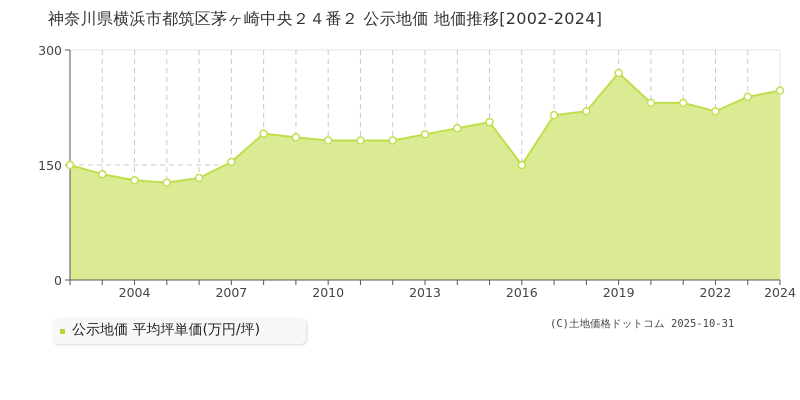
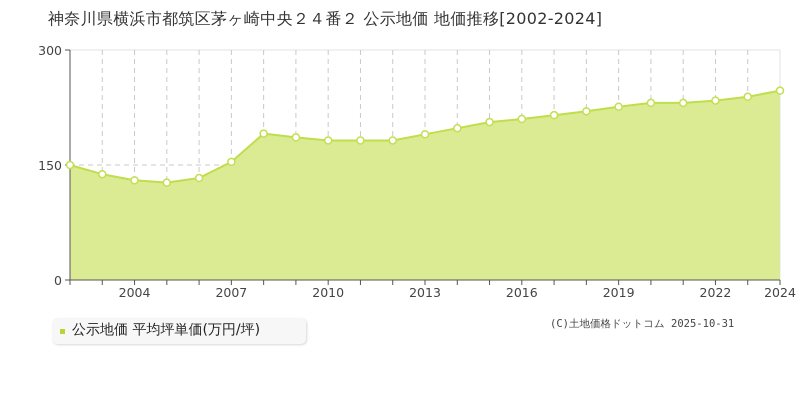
2016: 150 -> 210
2019: 270 -> 230
2022: 220 -> 230
